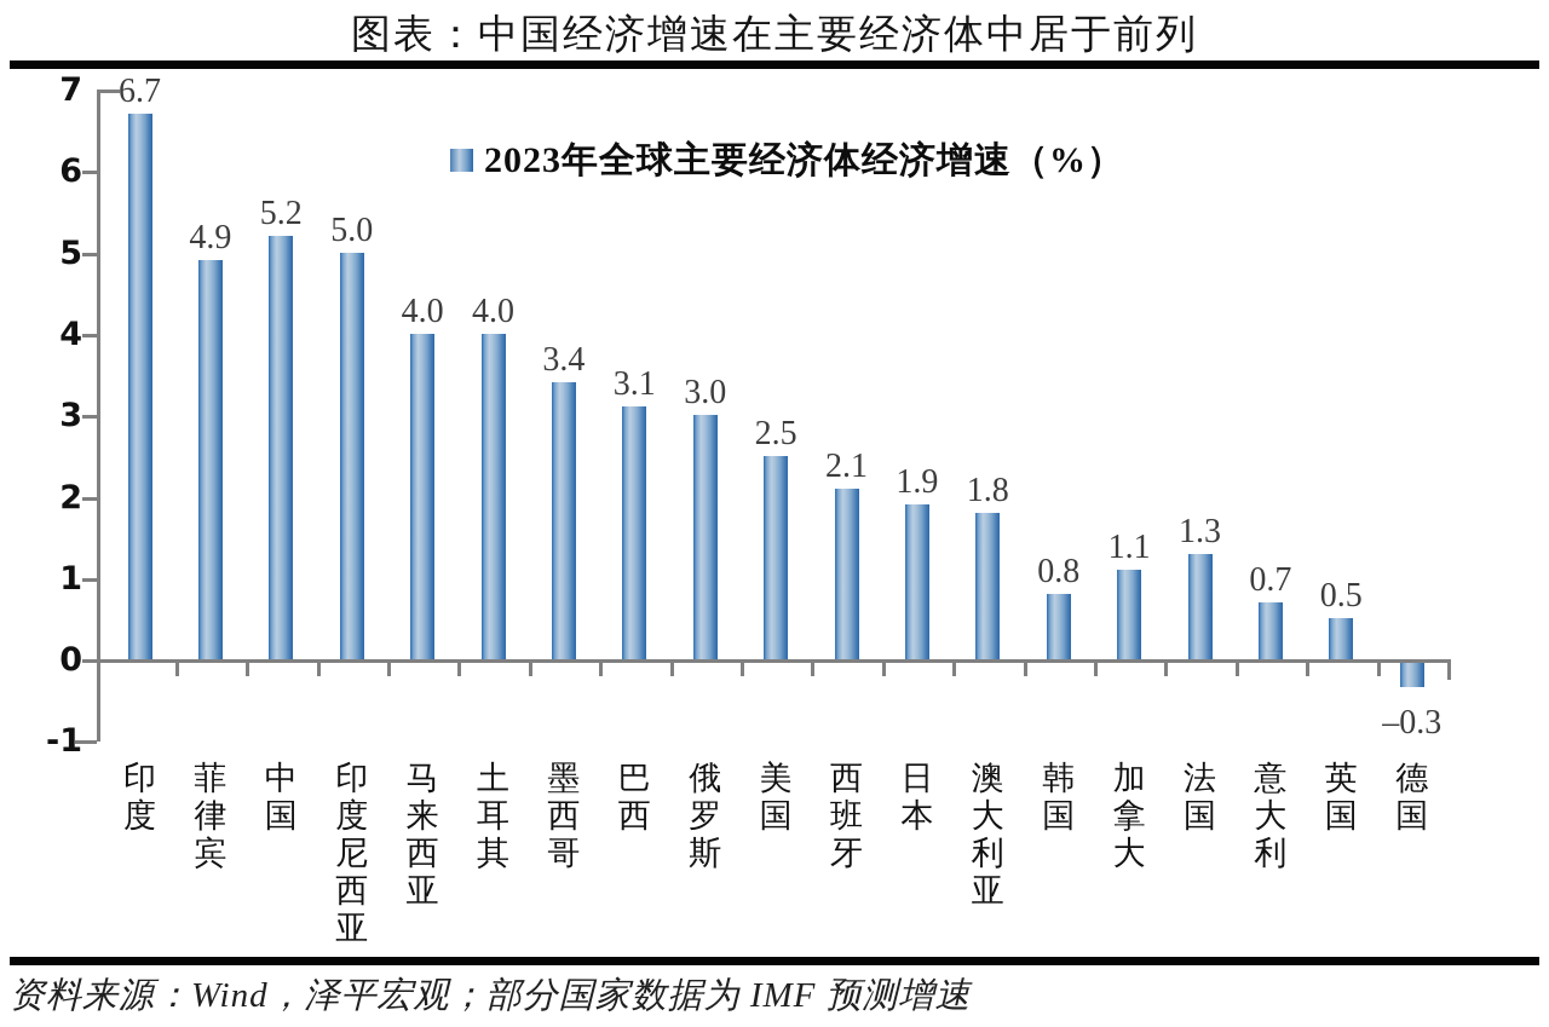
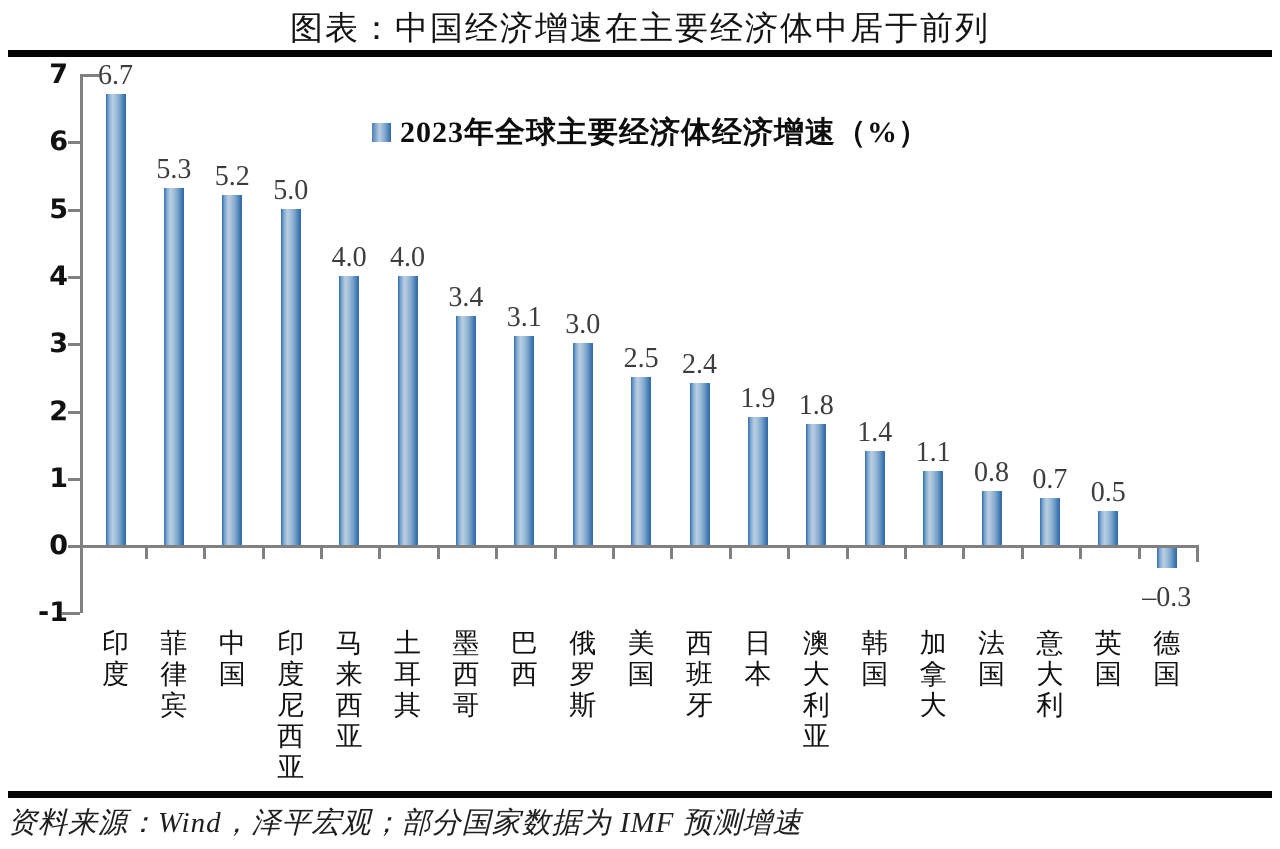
菲律宾: 4.9 -> 5.3
西班牙: 2.1 -> 2.4
韩国: 0.8 -> 1.4
法国: 1.3 -> 0.8
